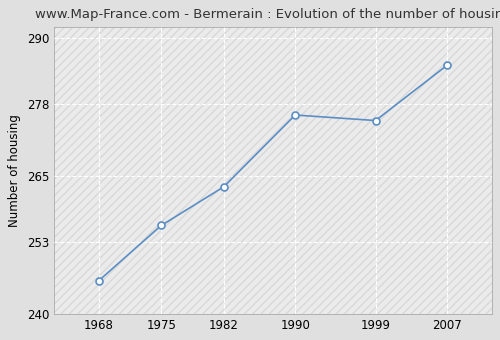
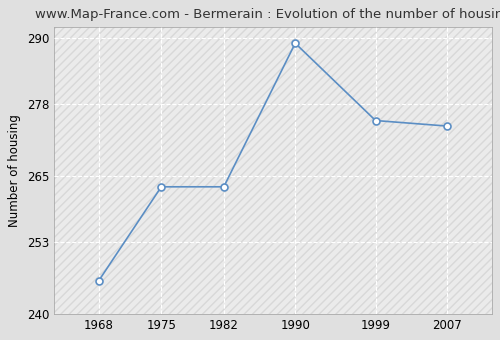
1975: 256 -> 263
1990: 276 -> 289
2007: 285 -> 274
